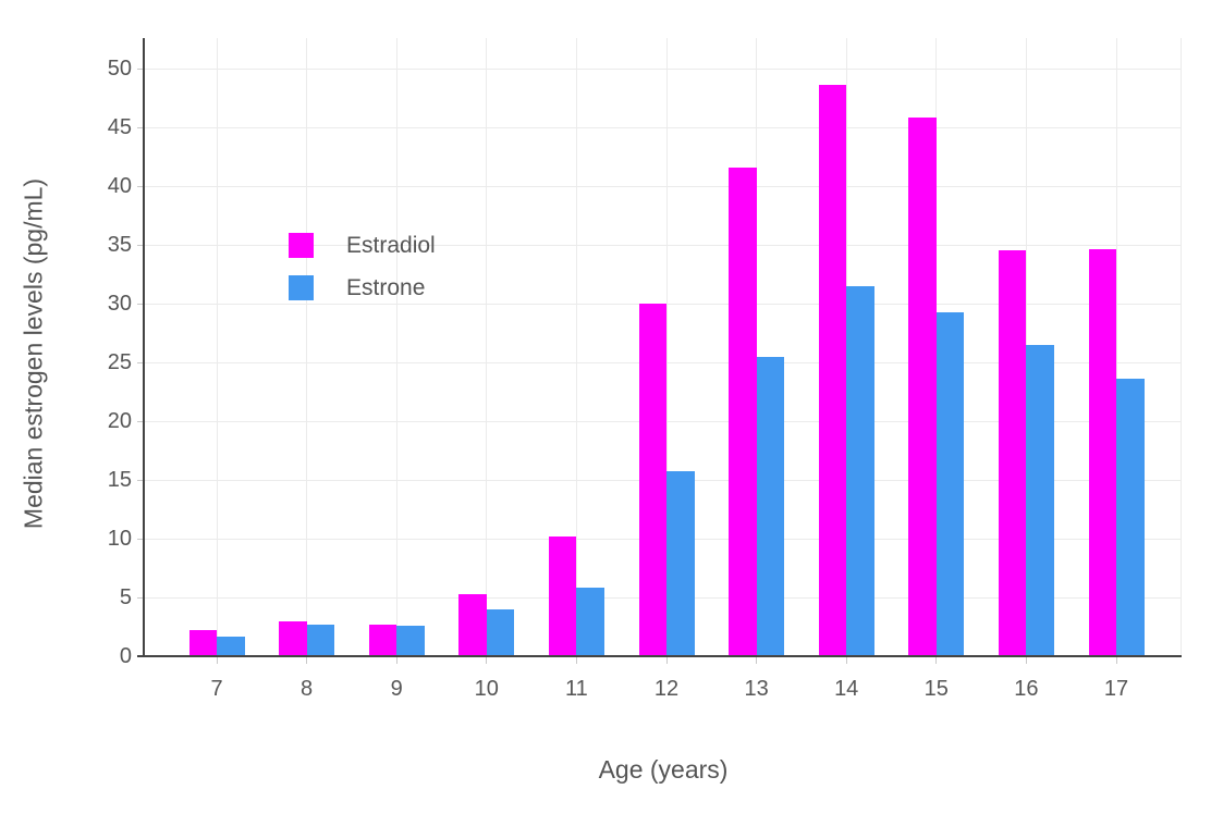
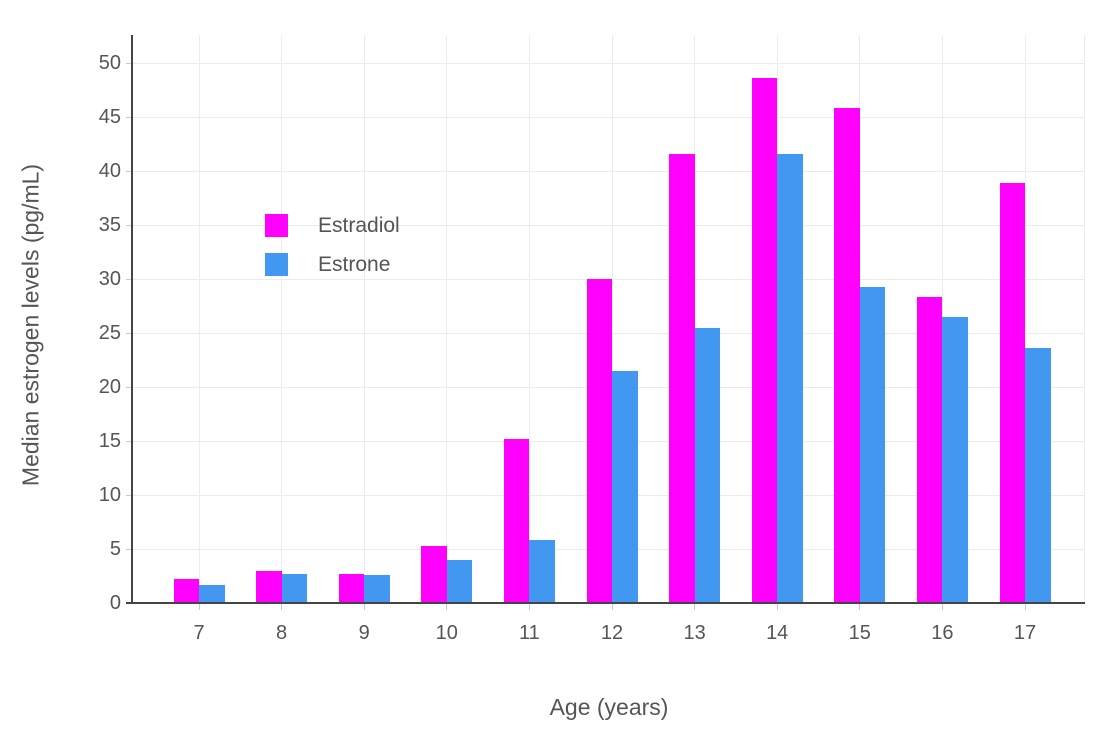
Estradiol/11: 10.2 -> 15.2
Estrone/12: 15.7 -> 21.5
Estrone/14: 31.5 -> 41.6
Estradiol/16: 34.5 -> 28.3
Estradiol/17: 34.6 -> 38.9
